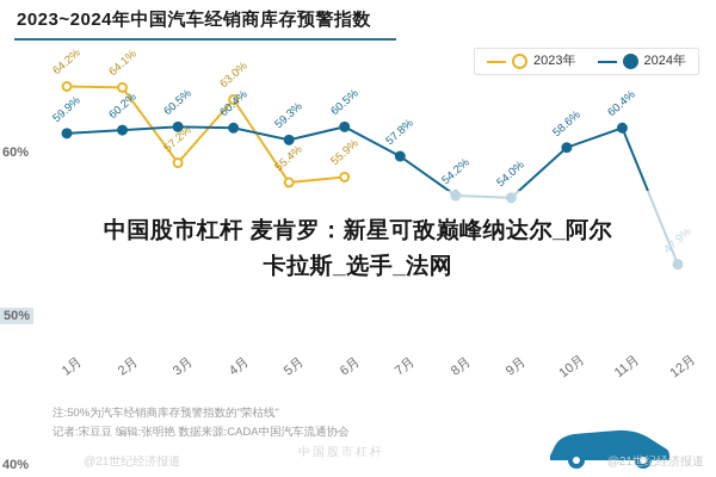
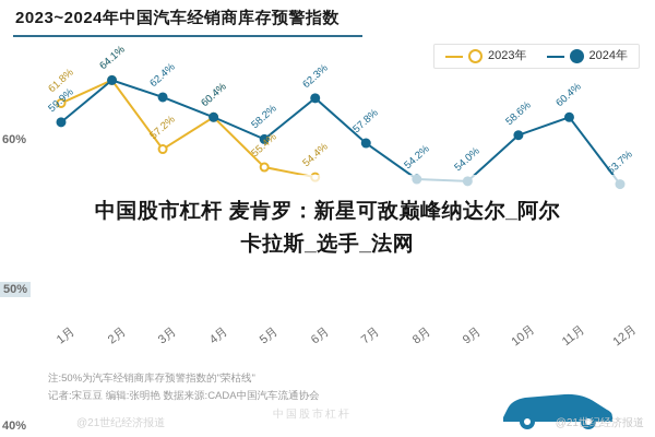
2023年/1月: 64.2% -> 61.8%
2024年/2月: 60.2% -> 64.1%
2024年/3月: 60.5% -> 62.4%
2023年/4月: 63.0% -> 60.4%
2024年/5月: 59.3% -> 58.2%
2023年/6月: 55.9% -> 54.4%
2024年/6月: 60.5% -> 62.3%
2024年/12月: 47.9% -> 53.7%
